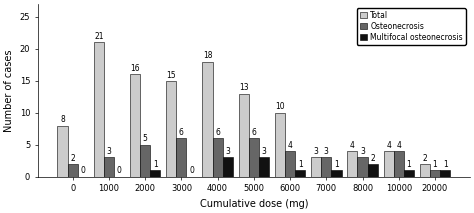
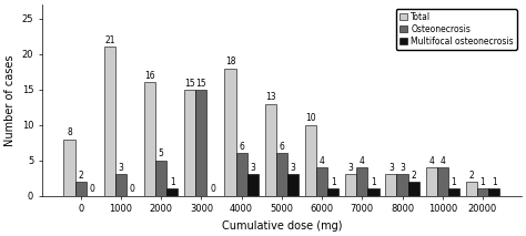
Osteonecrosis/3000: 6 -> 15
Osteonecrosis/7000: 3 -> 4
Total/8000: 4 -> 3
